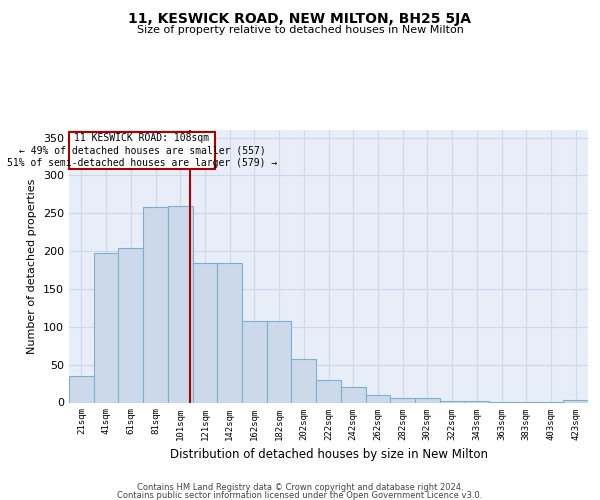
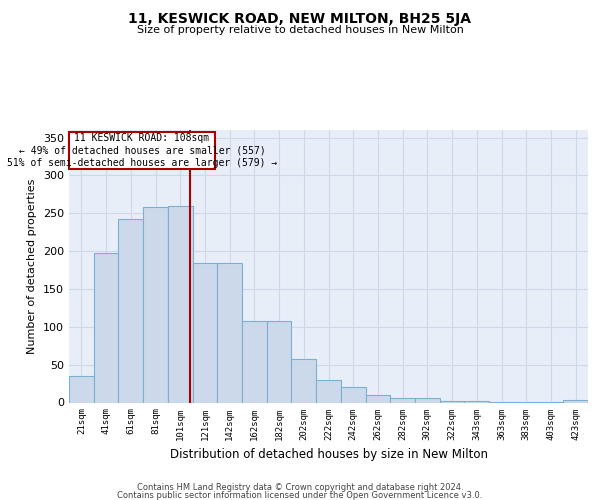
61sqm: 204 -> 242
